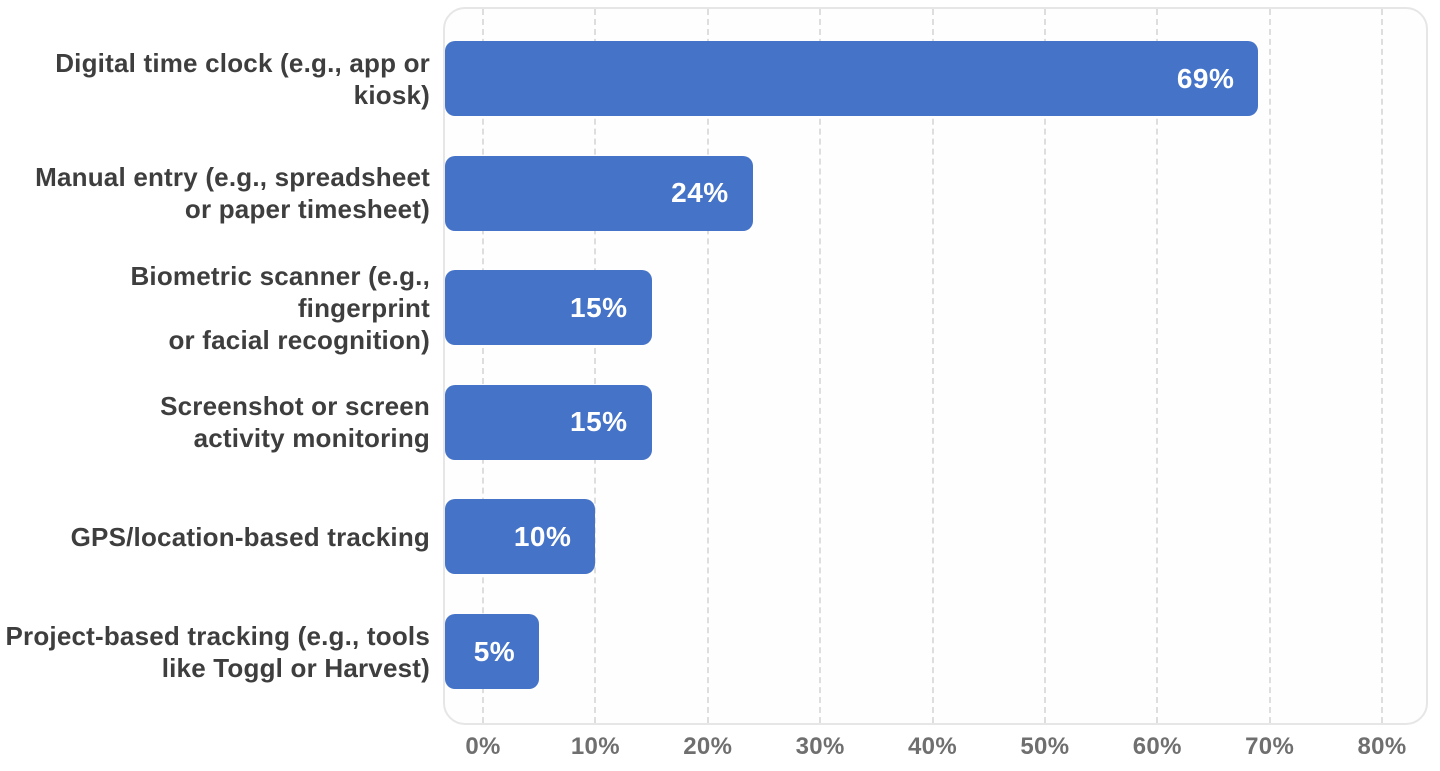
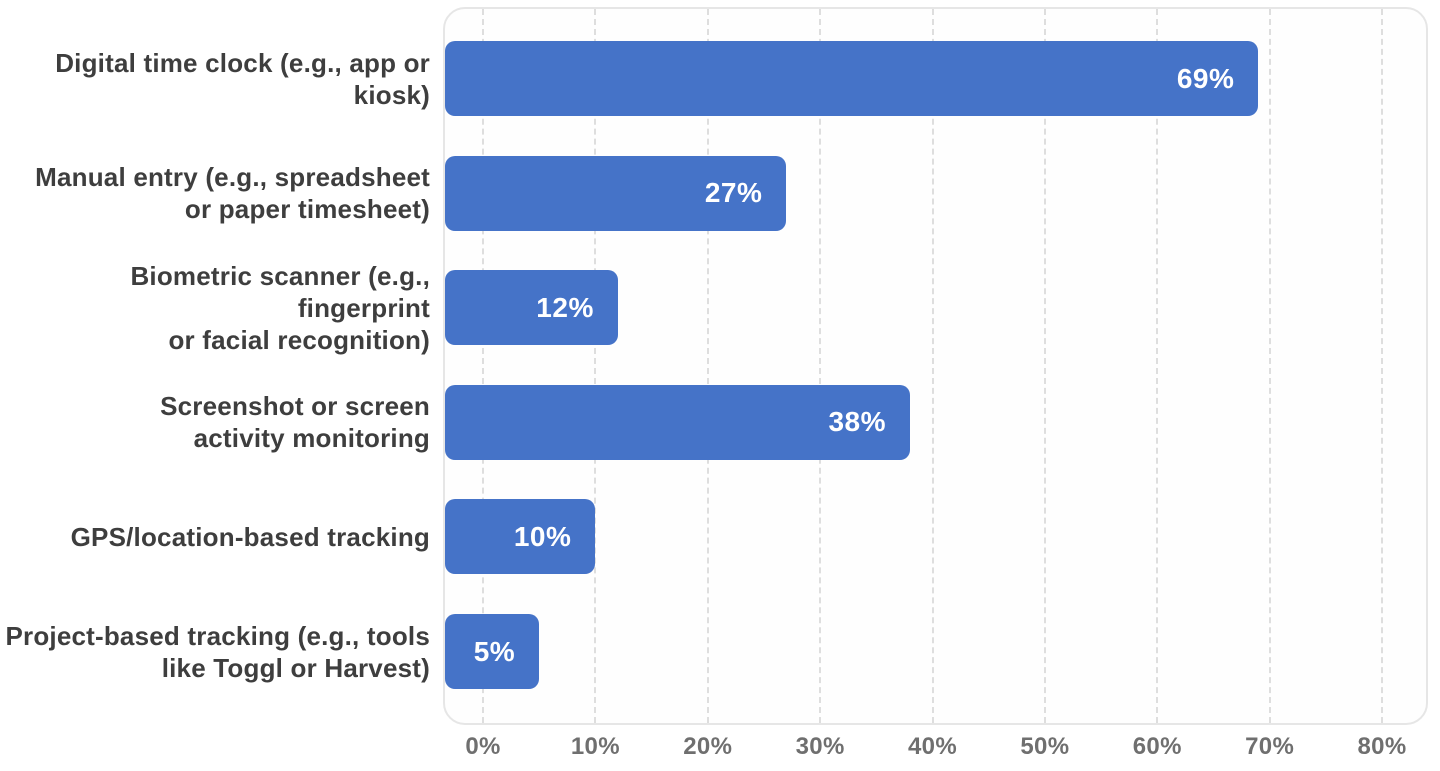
Manual entry (e.g., spreadsheet or paper timesheet): 24% -> 27%
Biometric scanner (e.g., fingerprint or facial recognition): 15% -> 12%
Screenshot or screen activity monitoring: 15% -> 38%
